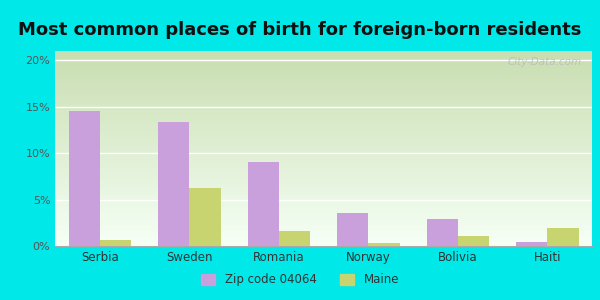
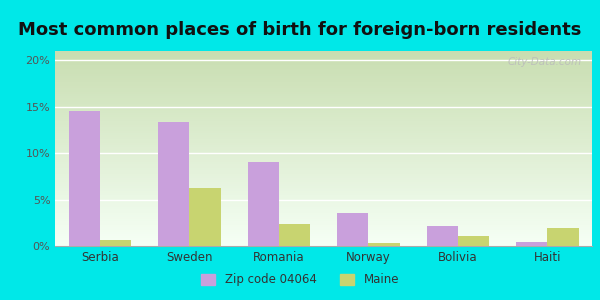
Maine/Romania: 1.6% -> 2.4%
Zip code 04064/Bolivia: 2.9% -> 2.2%
